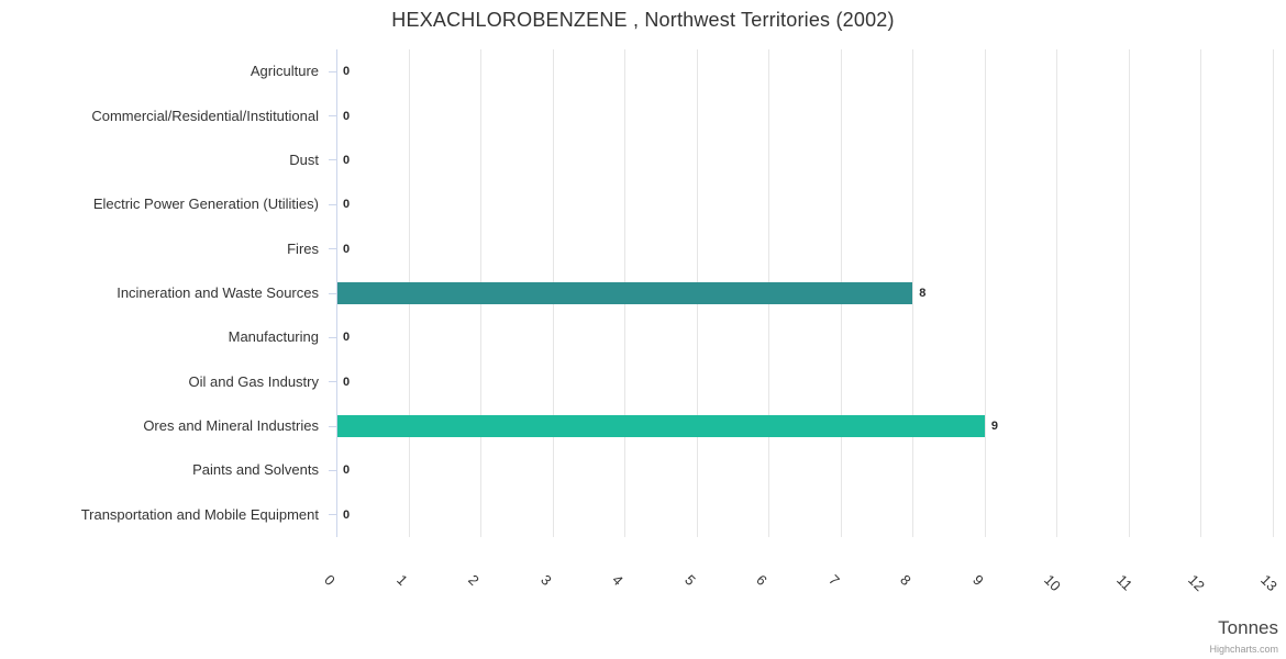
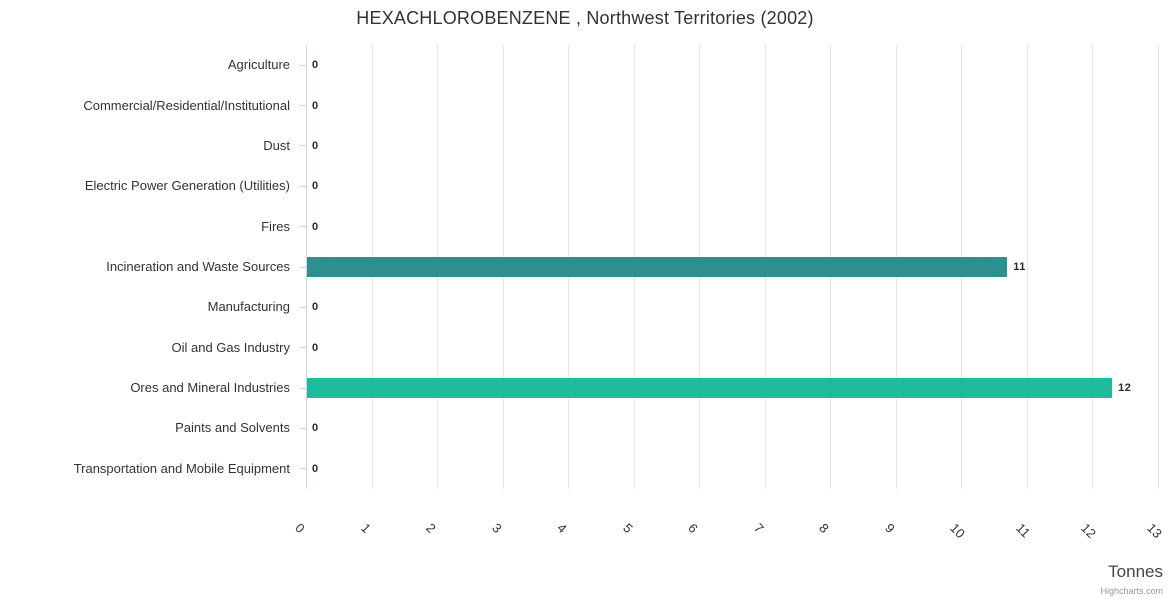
Incineration and Waste Sources: 8 -> 11
Ores and Mineral Industries: 9 -> 12
